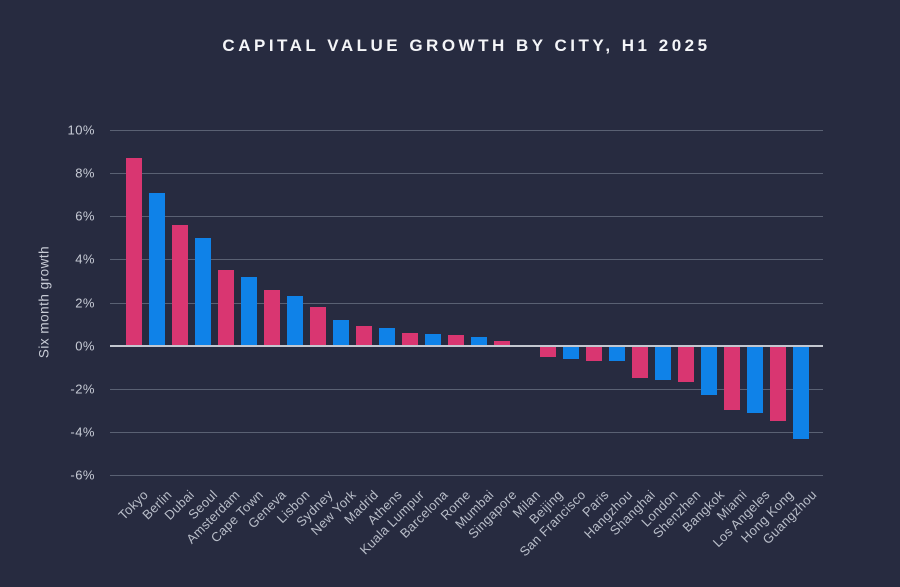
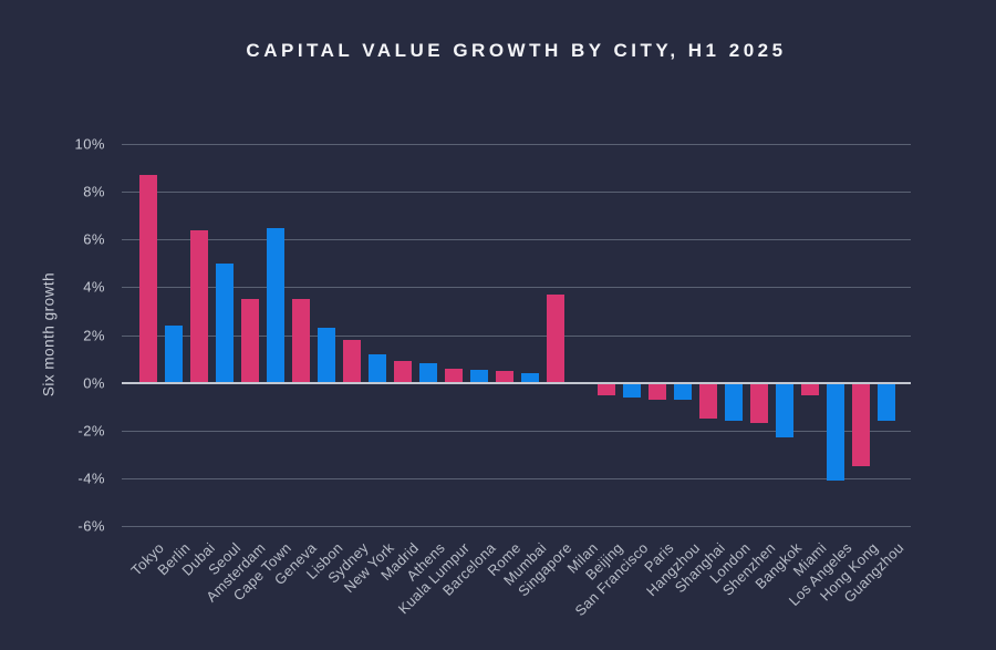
Berlin: 7.1% -> 2.4%
Dubai: 5.6% -> 6.4%
Cape Town: 3.2% -> 6.5%
Geneva: 2.6% -> 3.5%
Singapore: 0.2% -> 3.7%
Miami: -3.0% -> -0.5%
Los Angeles: -3.1% -> -4.1%
Guangzhou: -4.3% -> -1.6%
